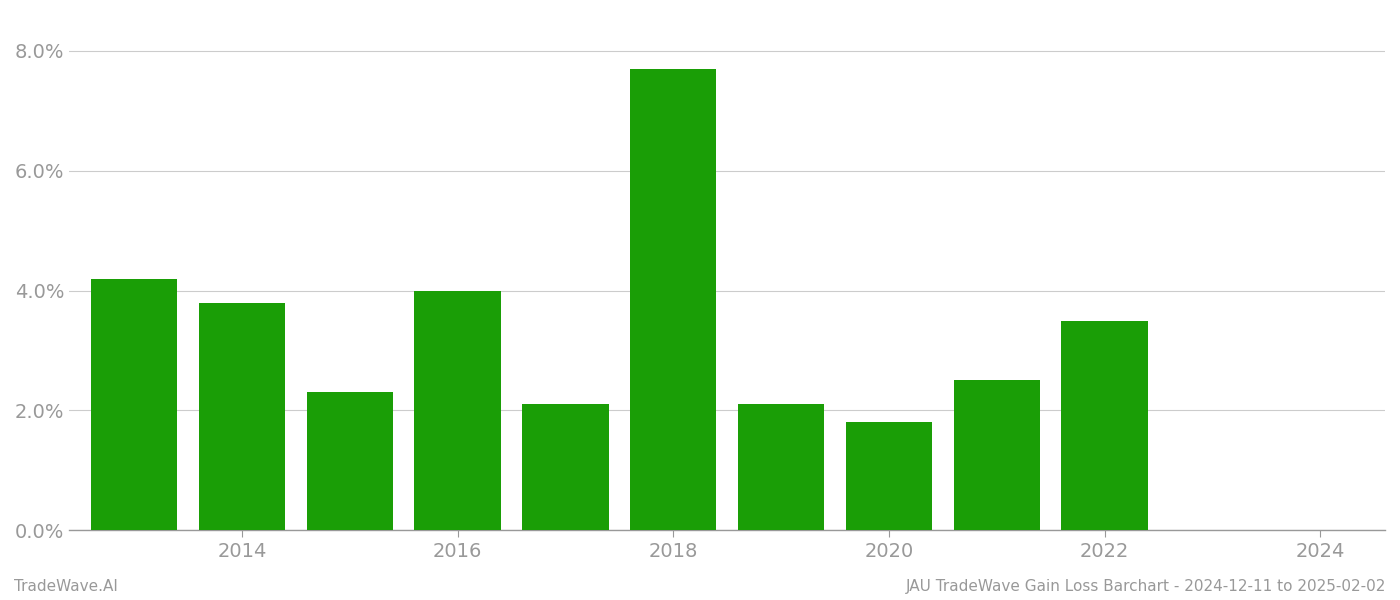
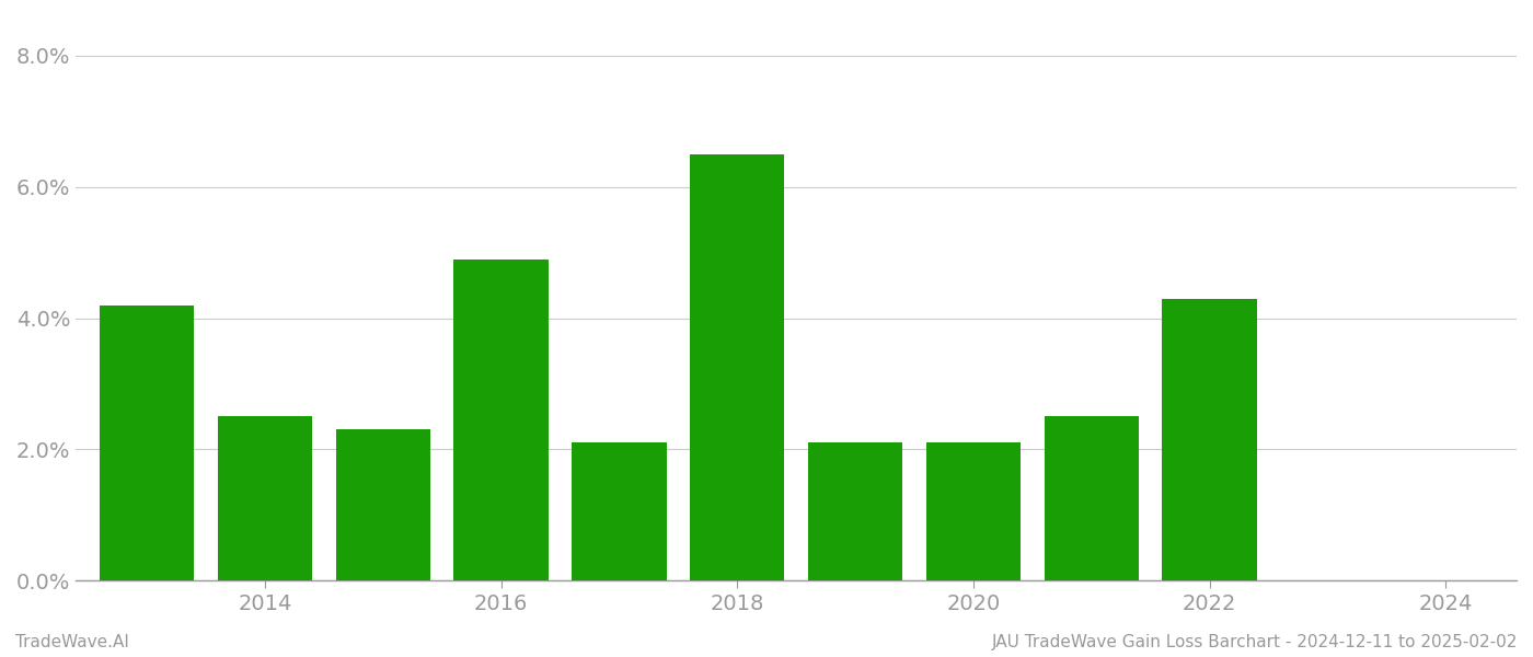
2014: 3.8% -> 2.5%
2016: 4.0% -> 4.9%
2018: 7.7% -> 6.5%
2020: 1.8% -> 2.1%
2022: 3.5% -> 4.3%
